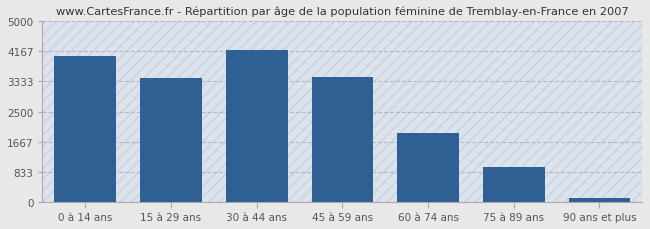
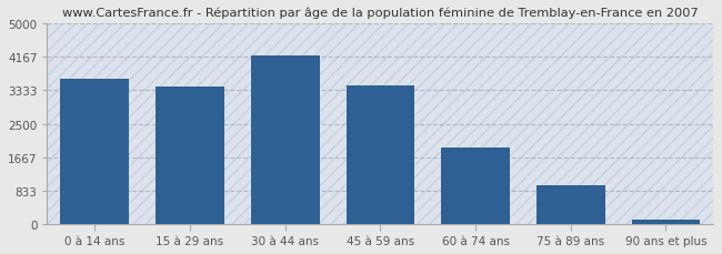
0 à 14 ans: 4050 -> 3620
